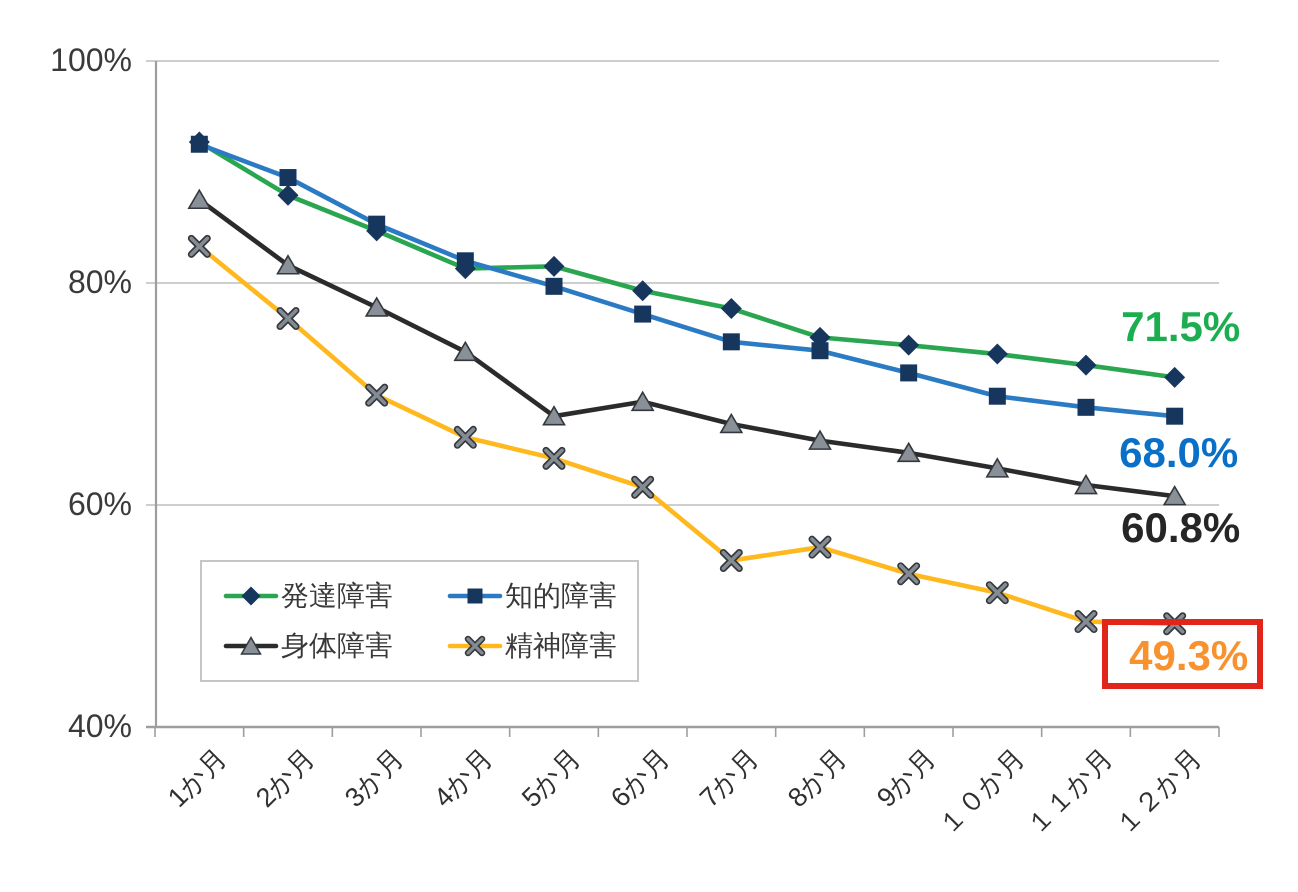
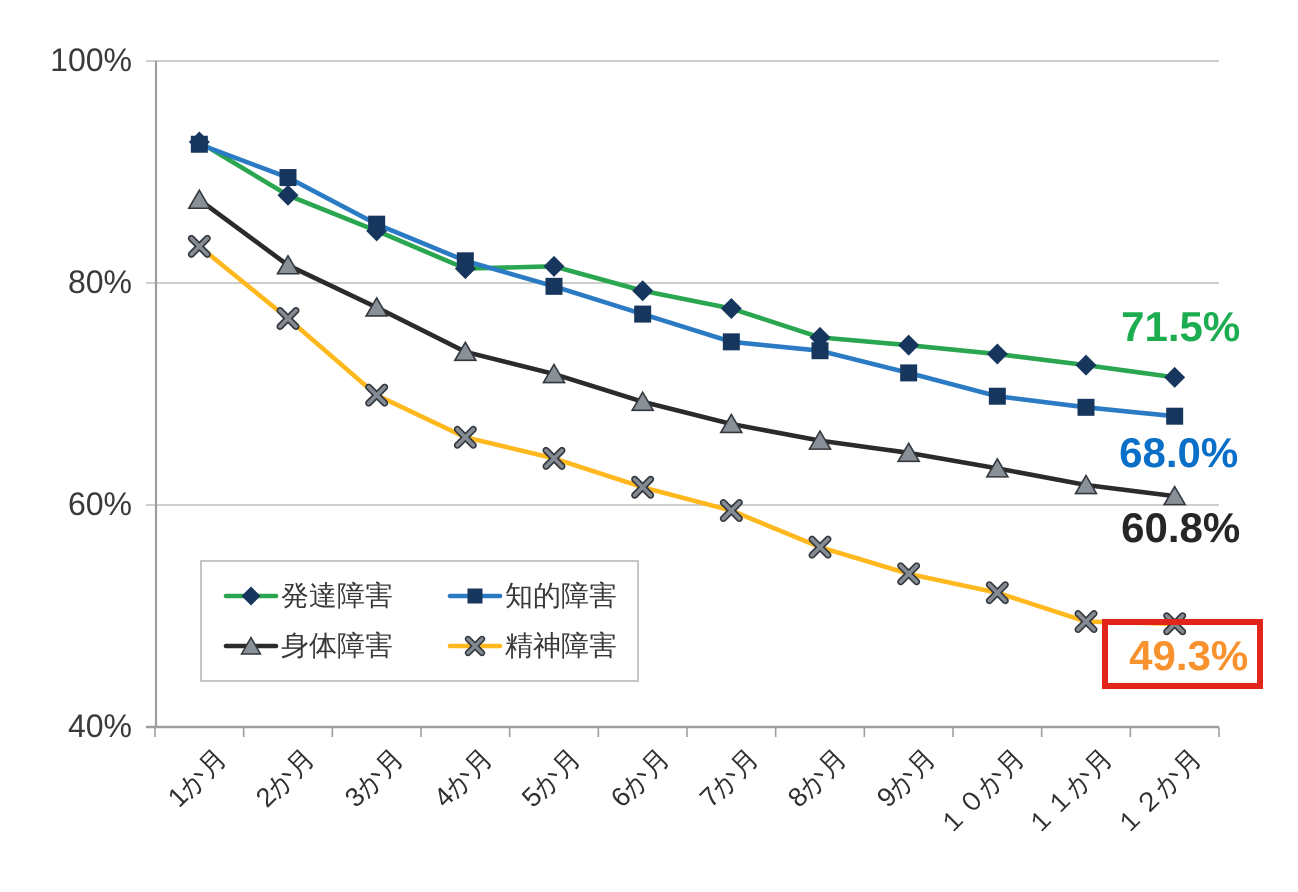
身体障害/5か月: 68.0% -> 71.8%
精神障害/7か月: 55.0% -> 59.5%
